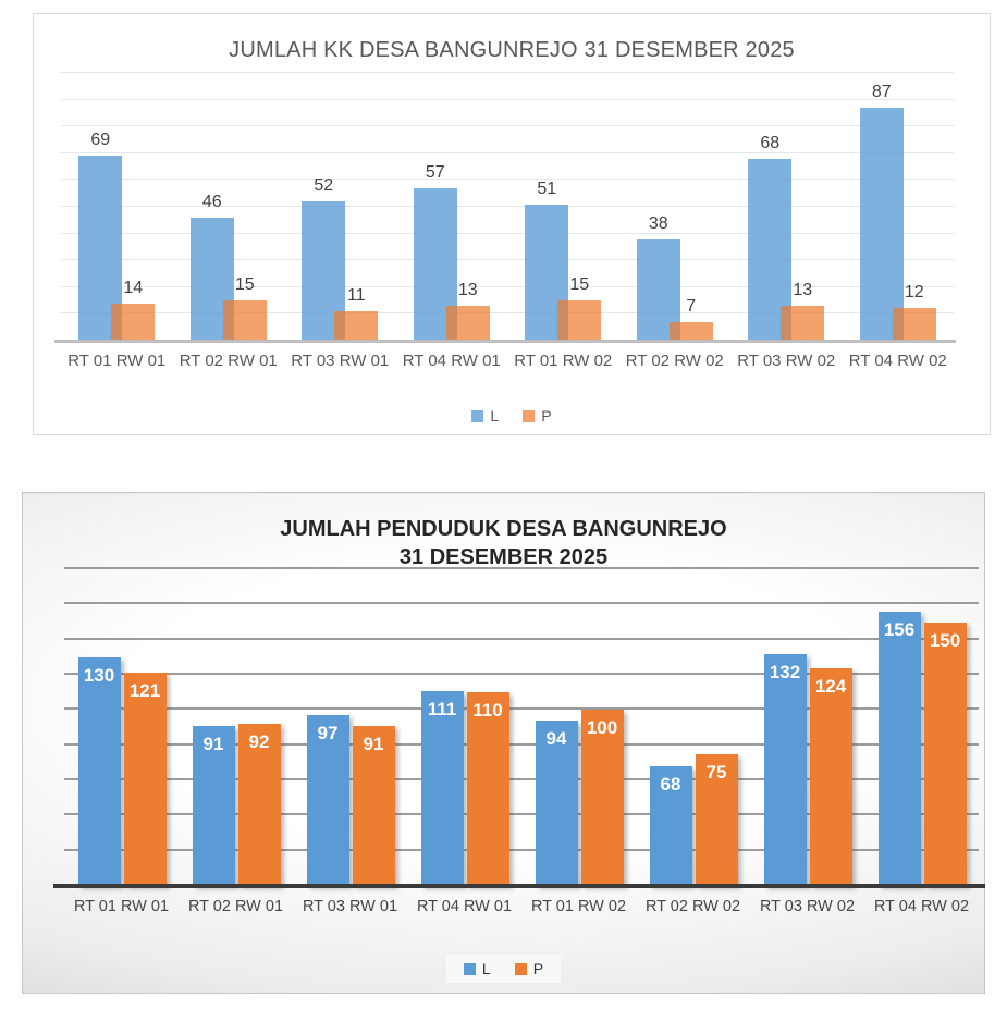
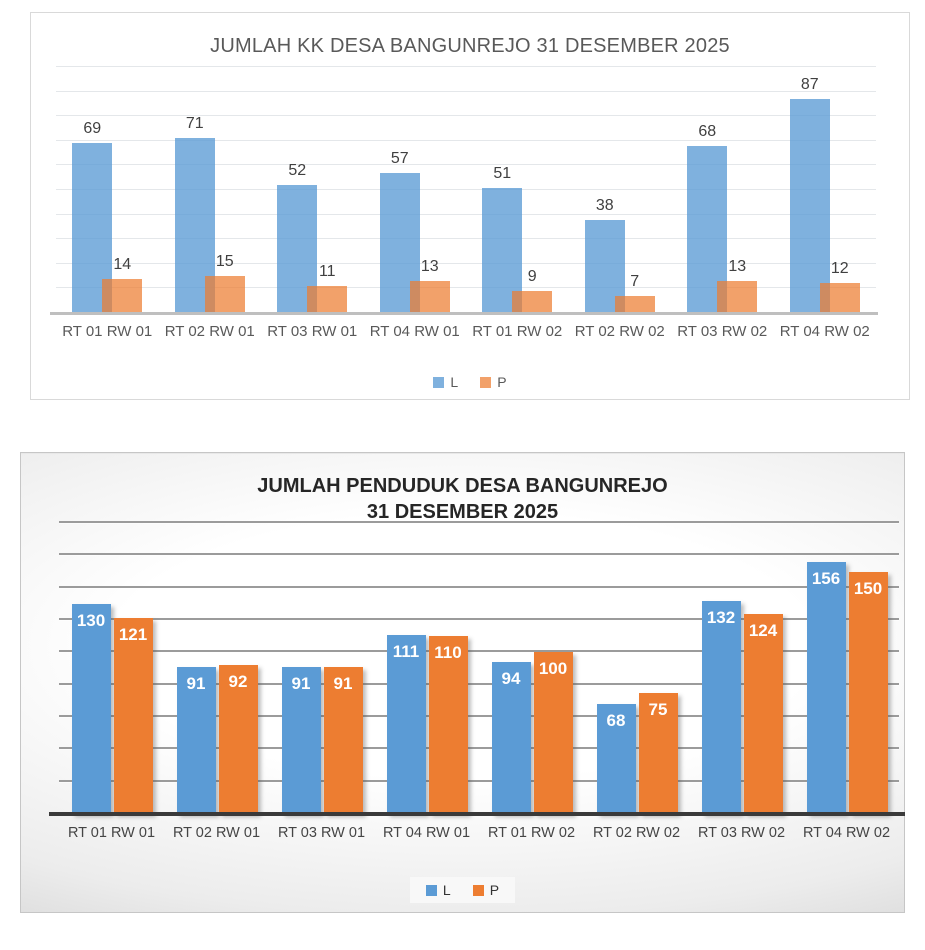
JUMLAH KK DESA BANGUNREJO 31 DESEMBER 2025/L/RT 02 RW 01: 46 -> 71
JUMLAH KK DESA BANGUNREJO 31 DESEMBER 2025/P/RT 01 RW 02: 15 -> 9
JUMLAH PENDUDUK DESA BANGUNREJO 31 DESEMBER 2025/L/RT 03 RW 01: 97 -> 91
